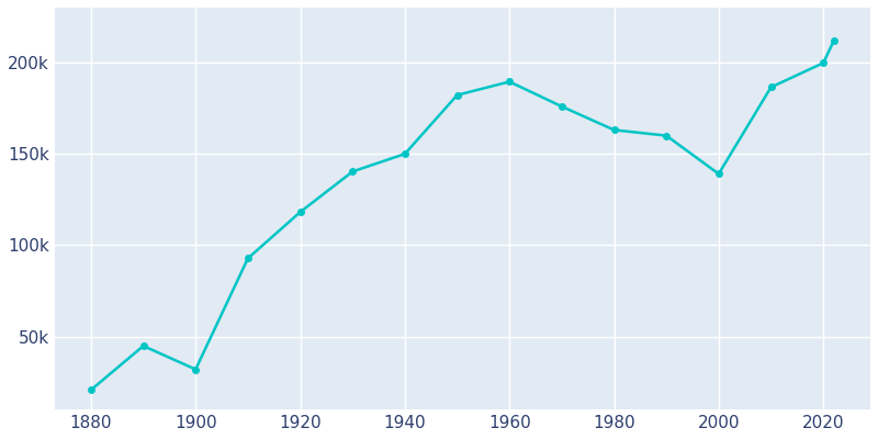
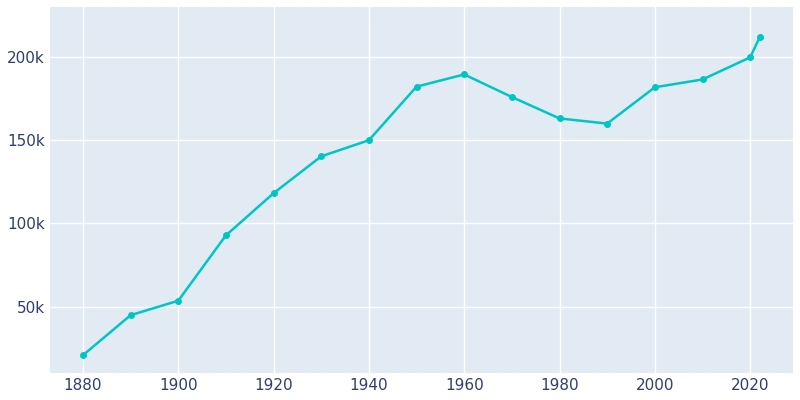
1900: 32k -> 54k
2000: 139k -> 182k
